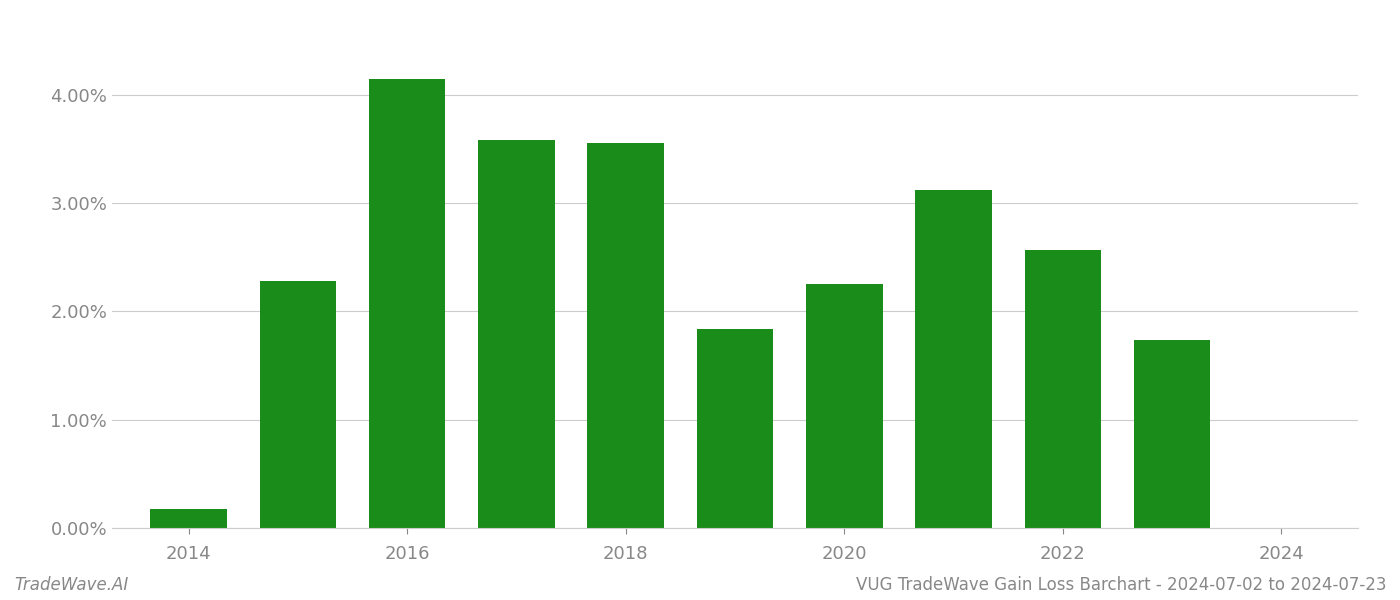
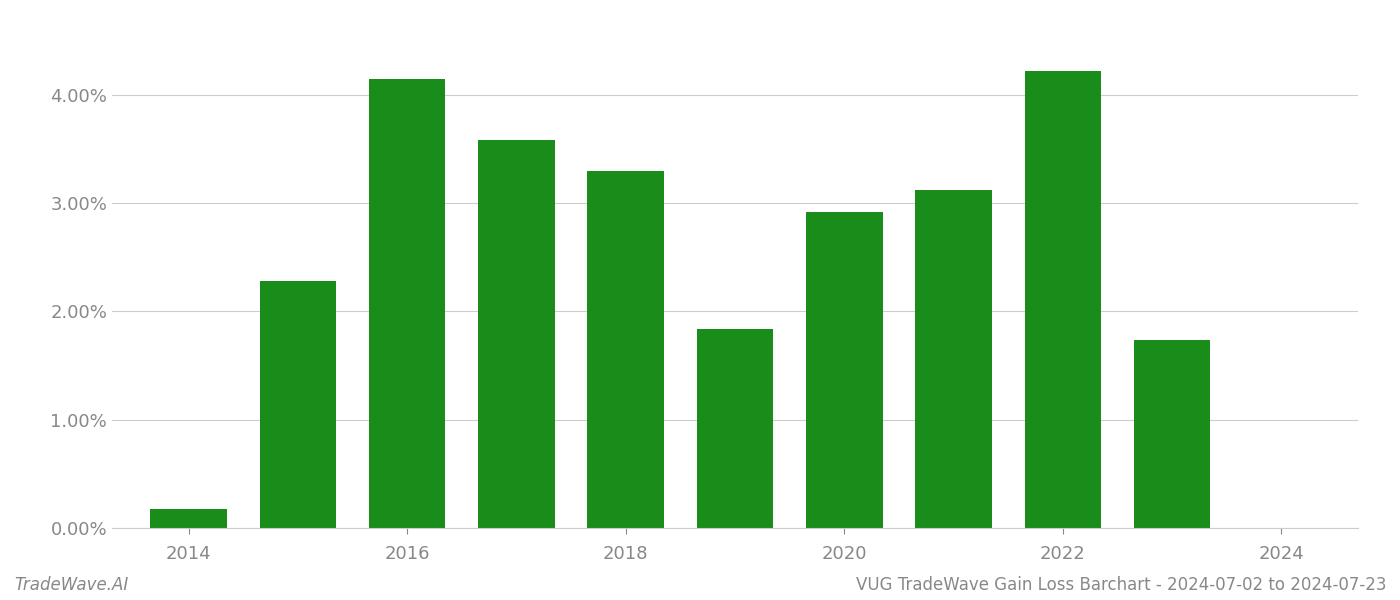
2018: 3.56% -> 3.30%
2020: 2.25% -> 2.92%
2022: 2.57% -> 4.22%
